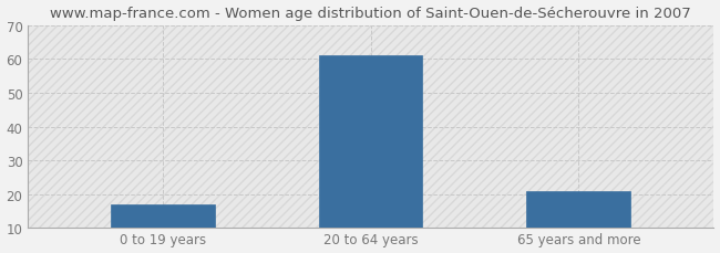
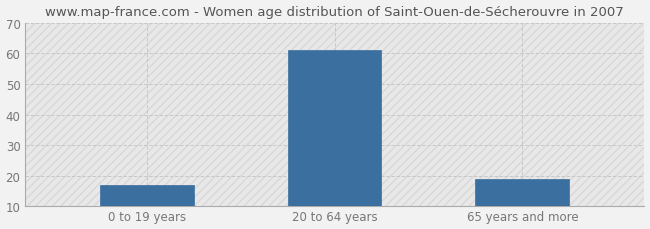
65 years and more: 21 -> 19
